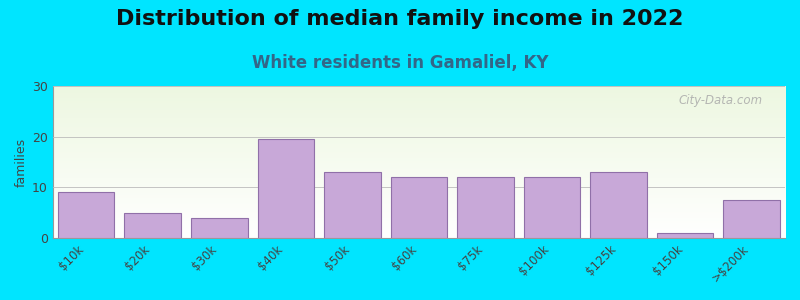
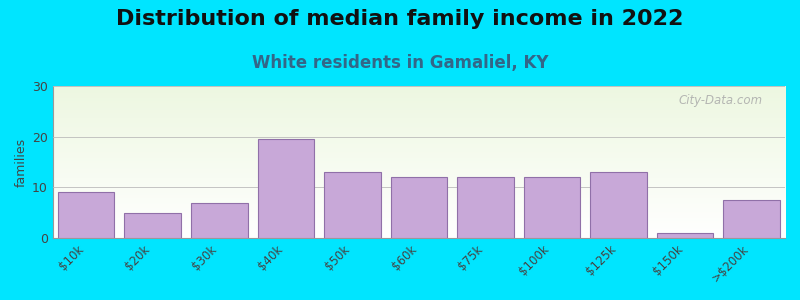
$30k: 4.0 -> 7.0
